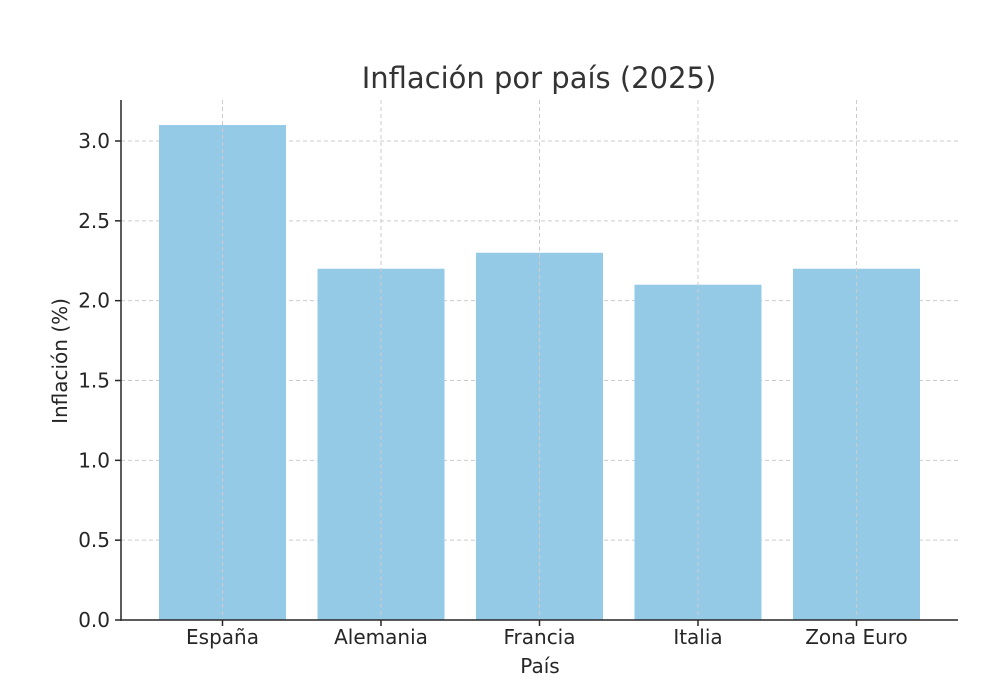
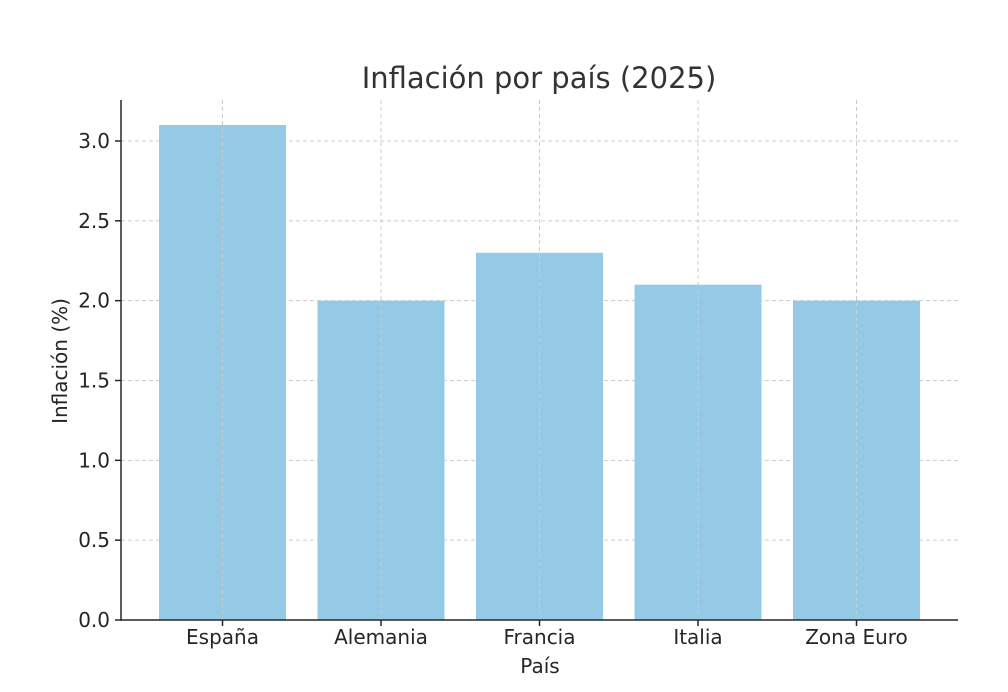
Alemania: 2.2 -> 2.0
Zona Euro: 2.2 -> 2.0
